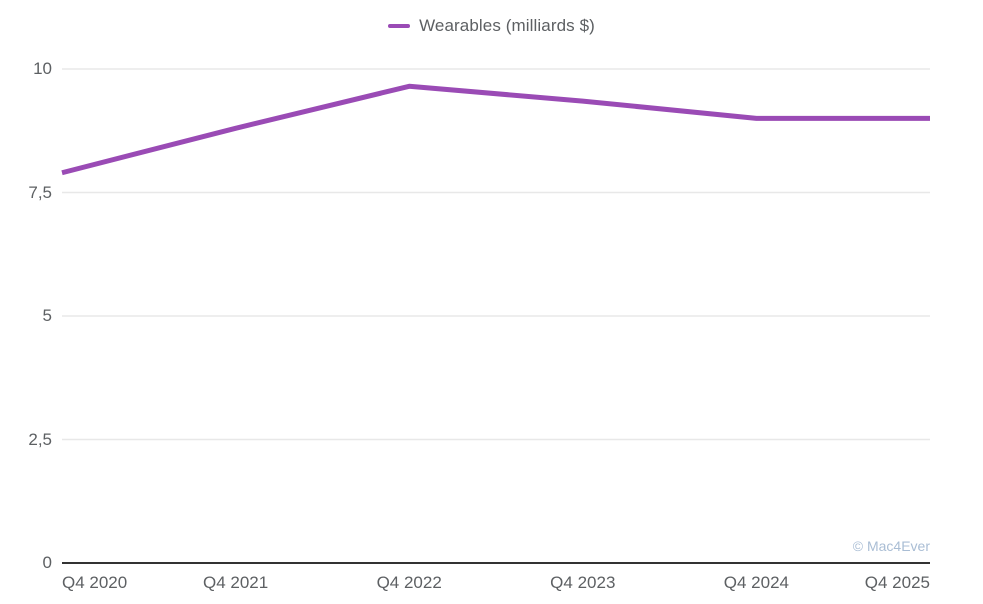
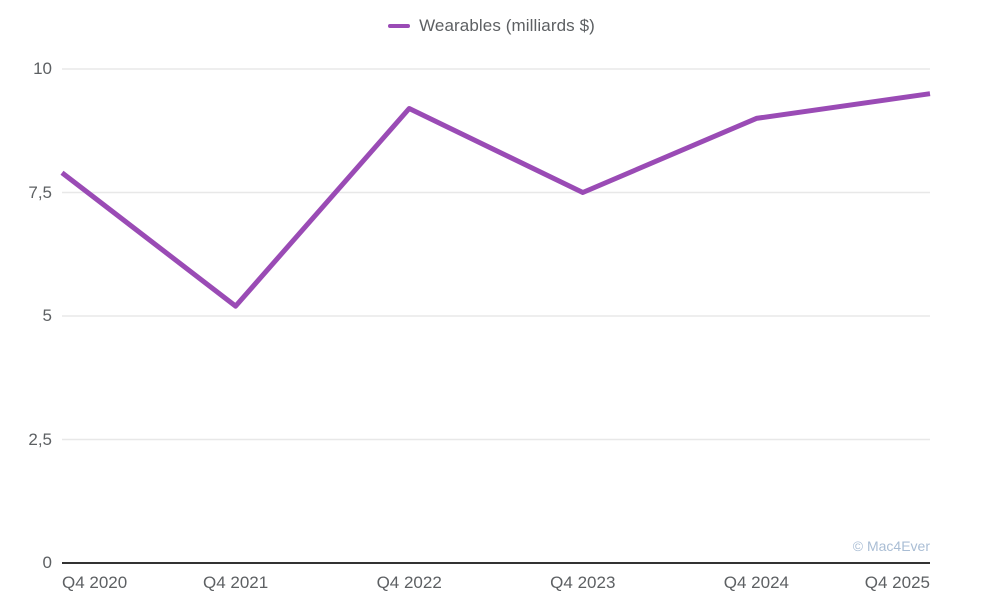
Q4 2021: 8.8 -> 5.2
Q4 2022: 9.7 -> 9.2
Q4 2023: 9.3 -> 7.5
Q4 2025: 9.0 -> 9.5
